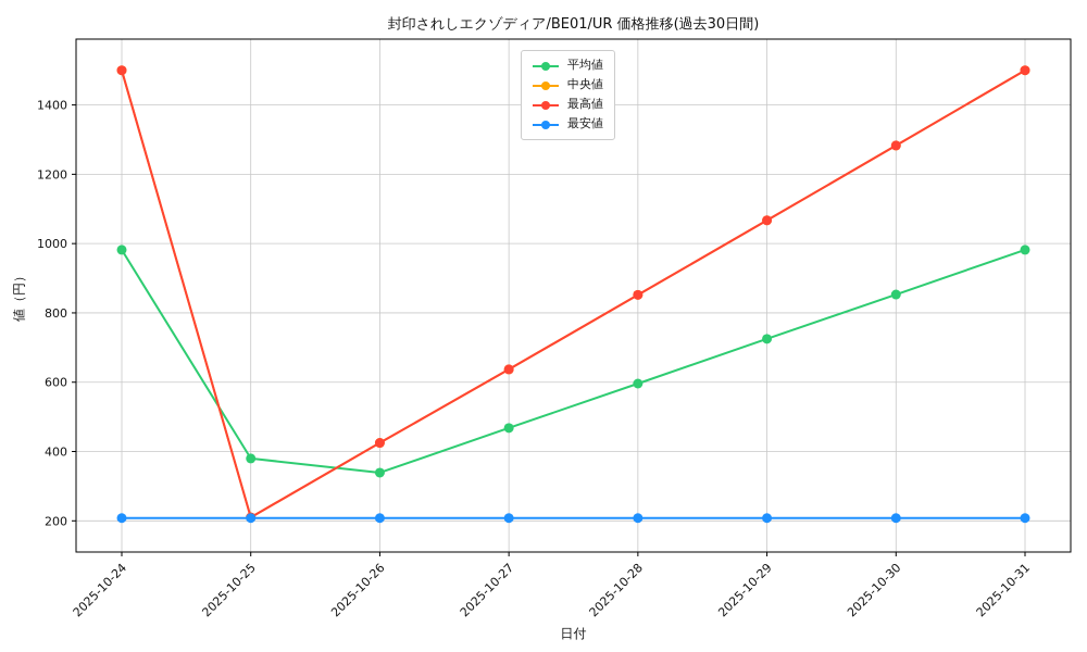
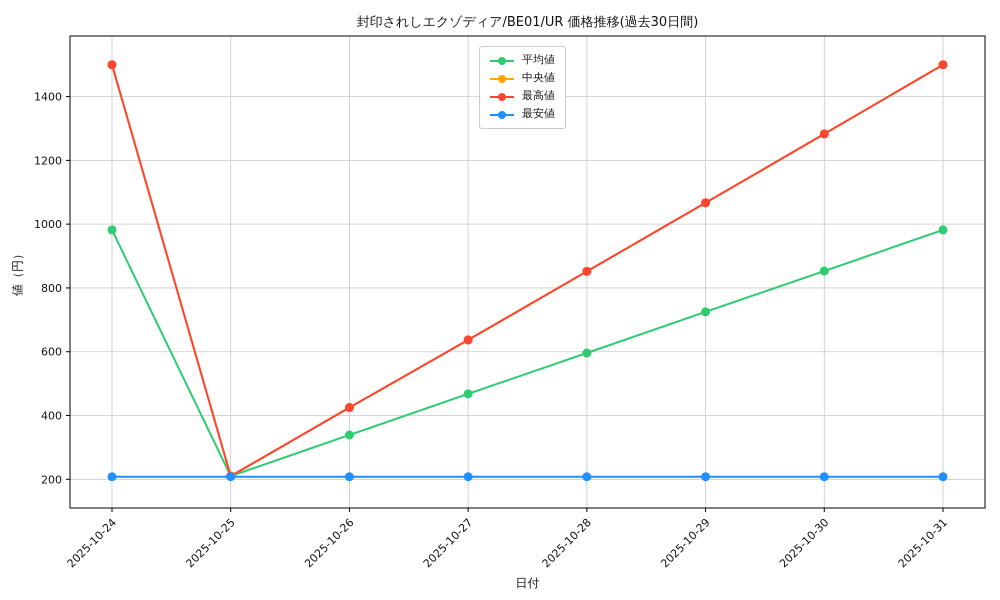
平均値/2025-10-25: 380 -> 210
